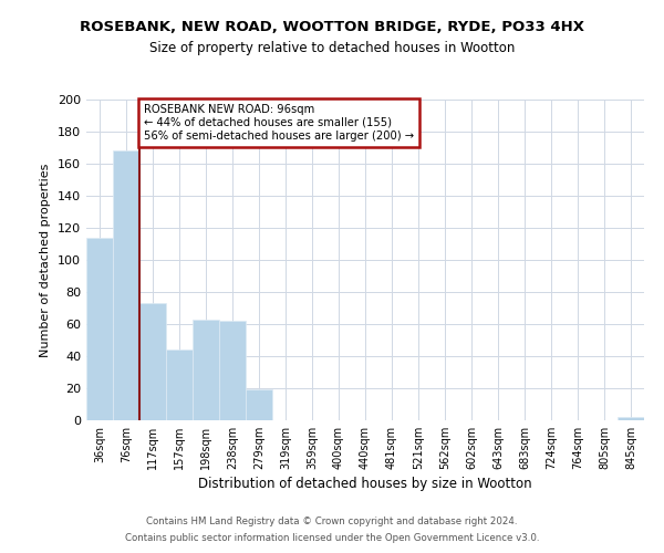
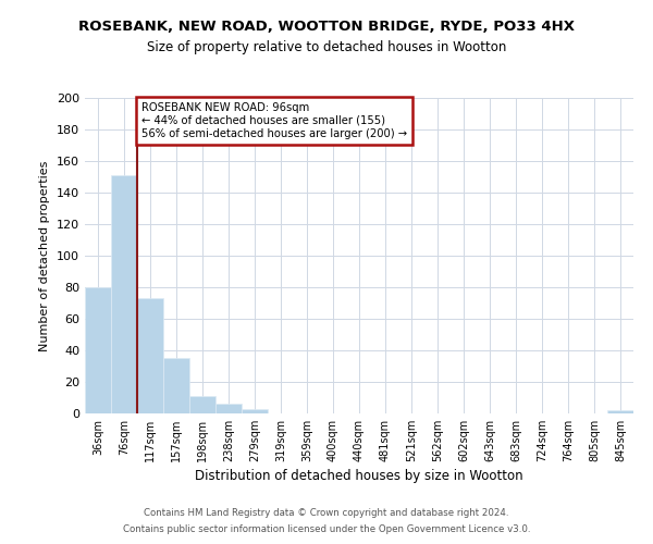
36sqm: 114 -> 80
76sqm: 168 -> 151
157sqm: 44 -> 35
198sqm: 63 -> 11
238sqm: 62 -> 6
279sqm: 19 -> 3
